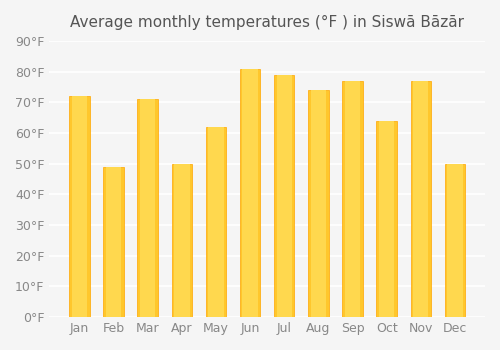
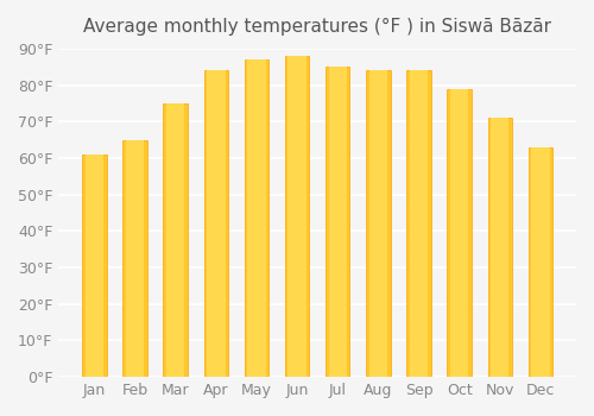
Jan: 72°F -> 61°F
Feb: 49°F -> 65°F
Mar: 71°F -> 75°F
Apr: 50°F -> 84°F
May: 62°F -> 87°F
Jun: 81°F -> 88°F
Jul: 79°F -> 85°F
Aug: 74°F -> 84°F
Sep: 77°F -> 84°F
Oct: 64°F -> 79°F
Nov: 77°F -> 71°F
Dec: 50°F -> 63°F
